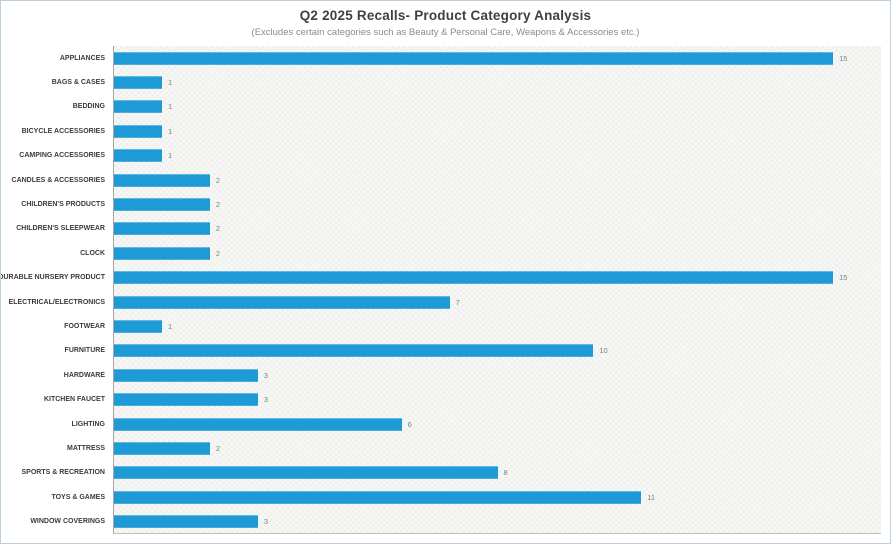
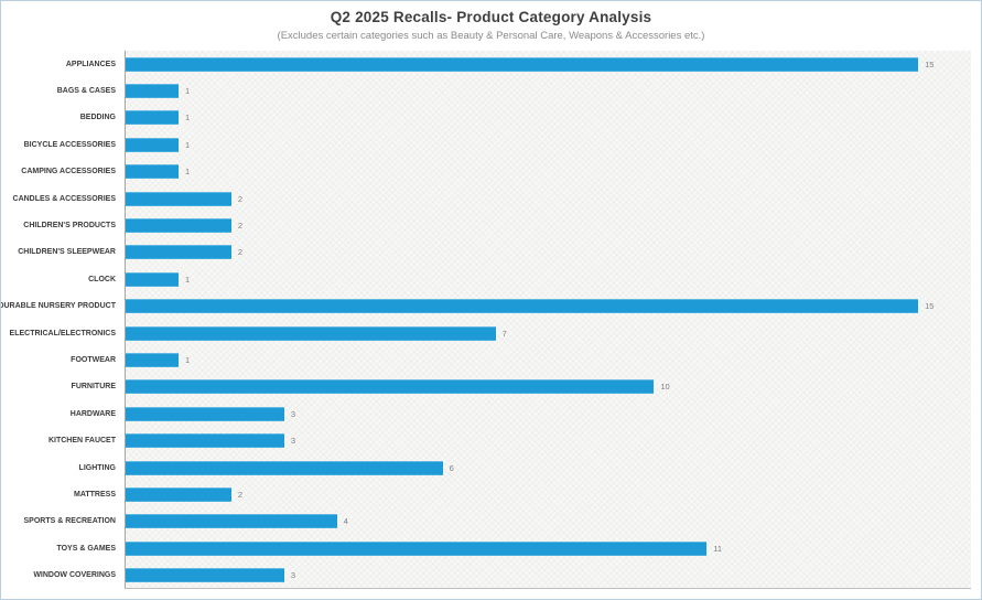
CLOCK: 2 -> 1
SPORTS & RECREATION: 8 -> 4
